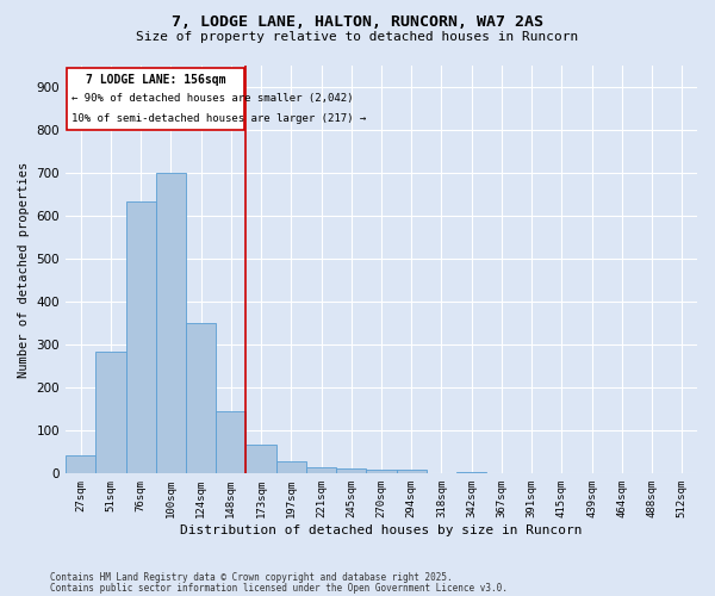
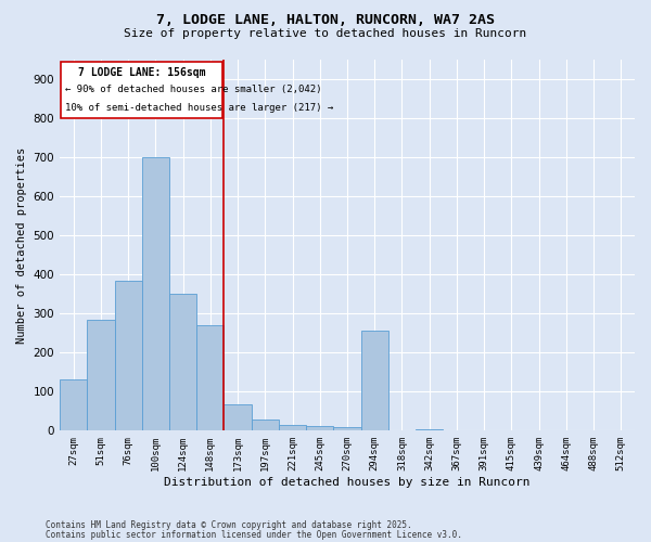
27sqm: 42 -> 130
76sqm: 633 -> 385
148sqm: 145 -> 270
294sqm: 8 -> 255
